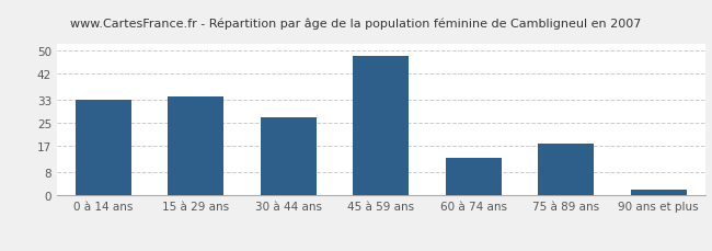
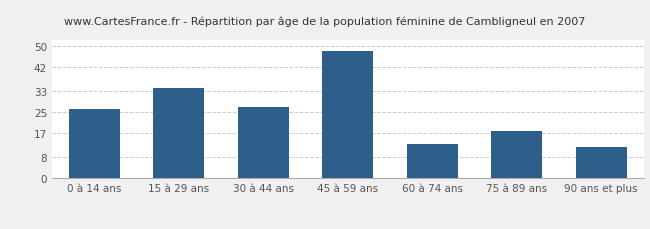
0 à 14 ans: 33 -> 26
90 ans et plus: 2 -> 12
